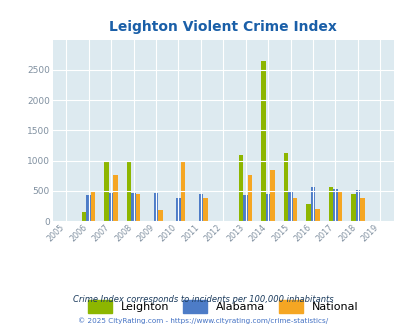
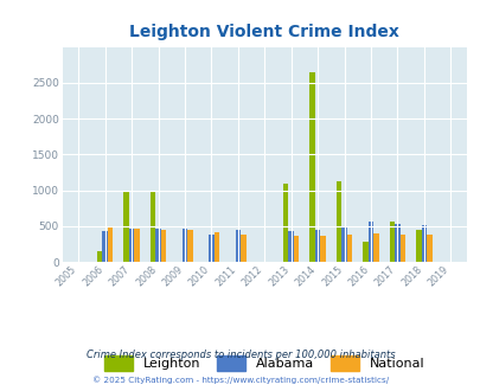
National/2007: 760 -> 470
National/2009: 180 -> 450
National/2010: 1000 -> 410
National/2013: 760 -> 370
National/2014: 840 -> 360
National/2016: 200 -> 400
National/2017: 500 -> 380
